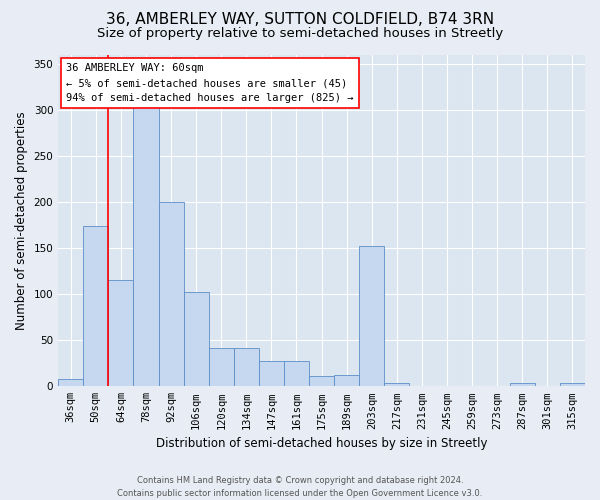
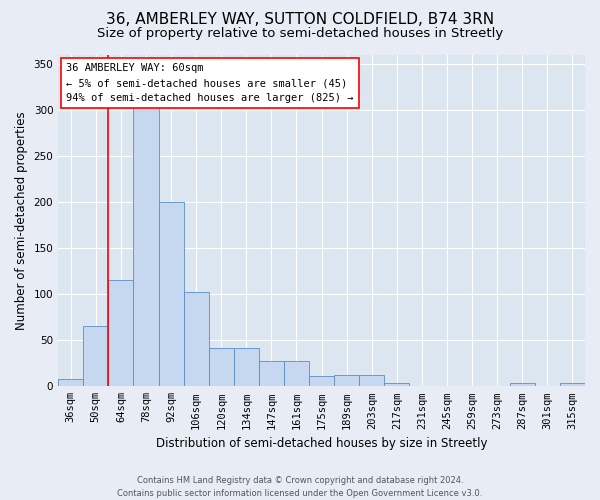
50sqm: 174 -> 65
203sqm: 152 -> 12
